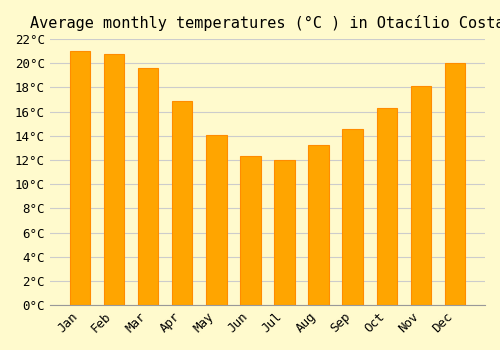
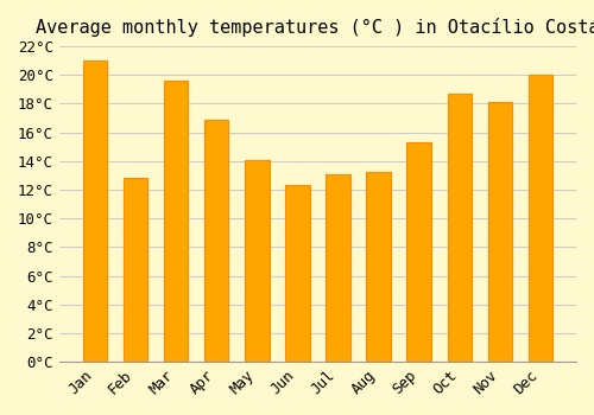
Feb: 20.8°C -> 12.8°C
Jul: 12.0°C -> 13.1°C
Sep: 14.6°C -> 15.3°C
Oct: 16.3°C -> 18.7°C
